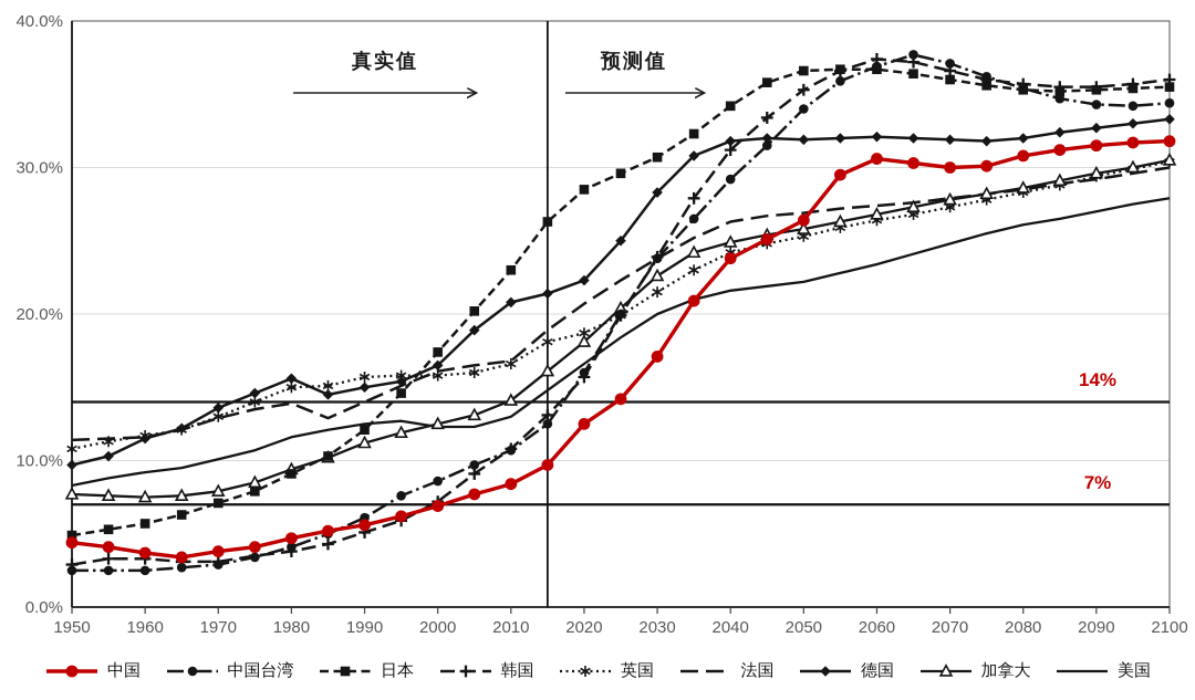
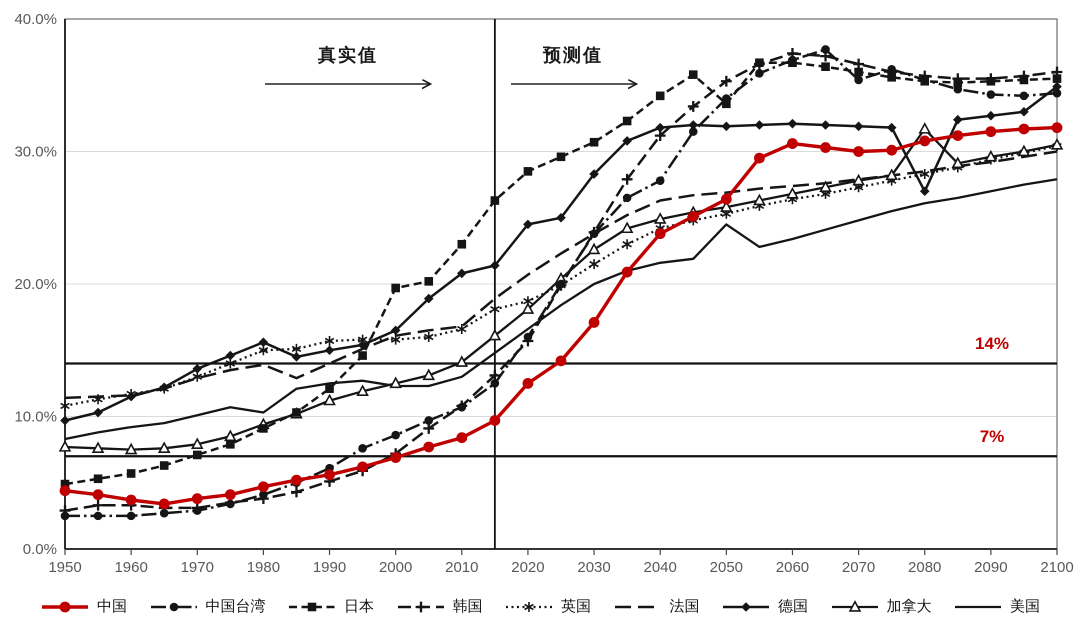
美国/1980: 11.6% -> 10.3%
日本/2000: 17.4% -> 19.7%
德国/2020: 22.3% -> 24.5%
中国台湾/2040: 29.2% -> 27.8%
日本/2050: 36.6% -> 33.6%
美国/2050: 22.2% -> 24.5%
中国台湾/2070: 37.1% -> 35.4%
德国/2080: 32.0% -> 27.0%
加拿大/2080: 28.6% -> 31.7%
德国/2100: 33.3% -> 34.9%
